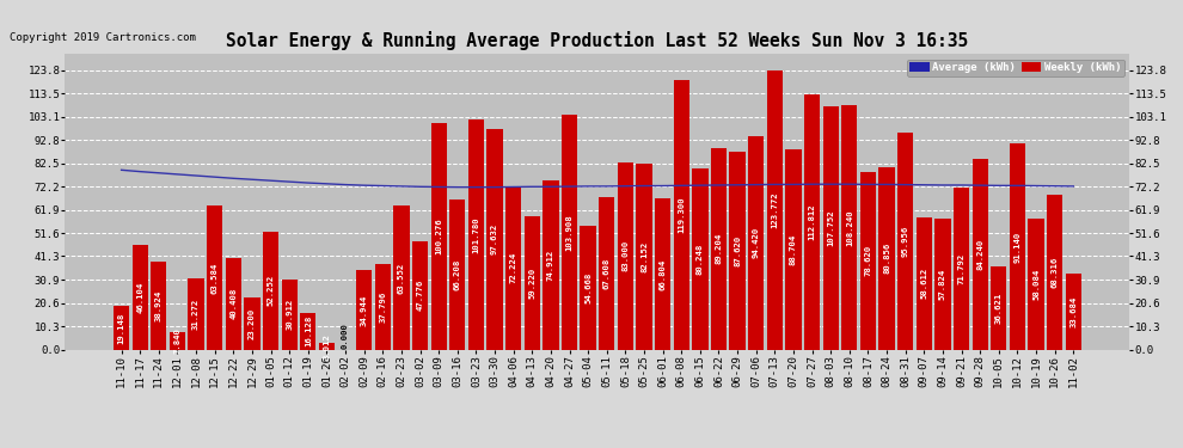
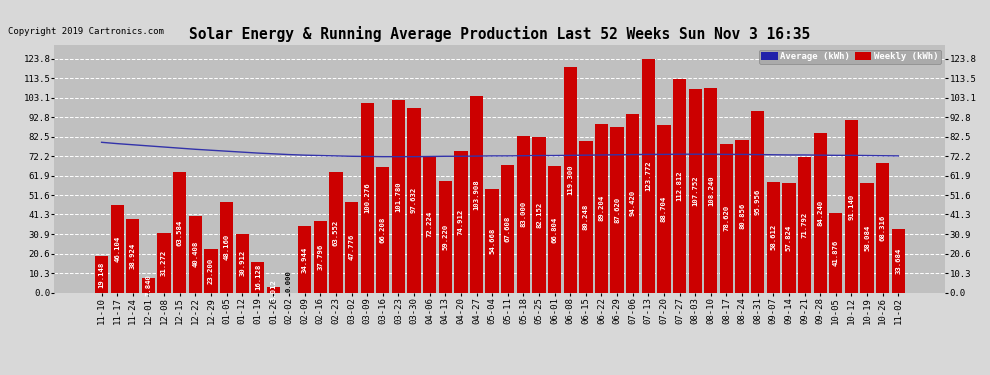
Weekly (kWh)/01-05: 52.252 -> 48.160
Weekly (kWh)/10-05: 36.621 -> 41.876
